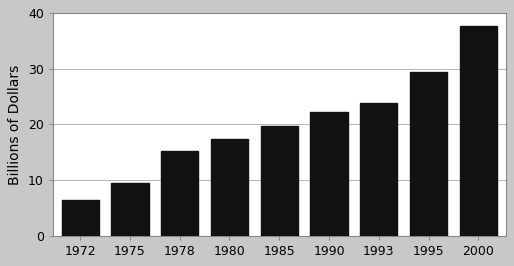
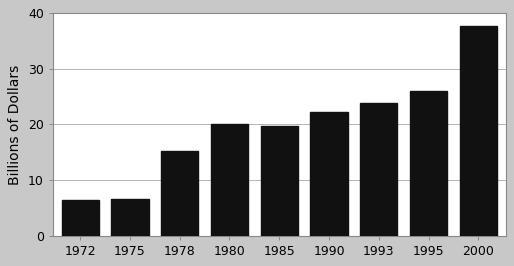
1975: 9.5 -> 6.6
1980: 17.4 -> 20.0
1995: 29.5 -> 26.0
